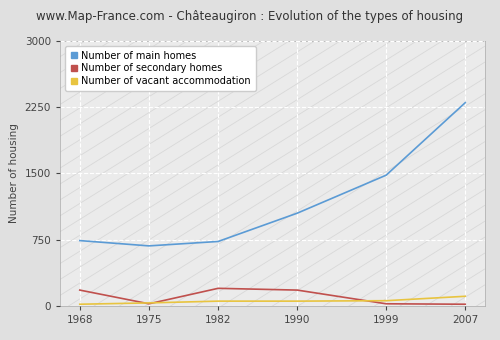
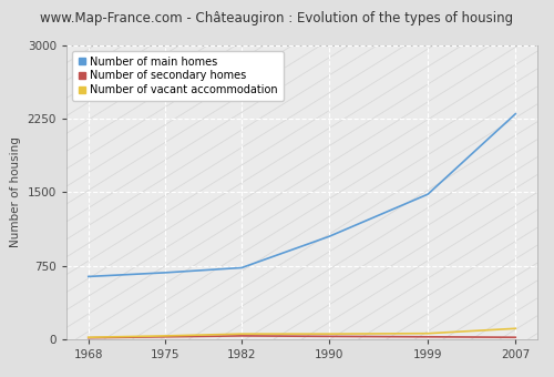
Number of main homes/1968: 740 -> 640
Number of secondary homes/1968: 180 -> 20
Number of secondary homes/1982: 200 -> 40
Number of secondary homes/1990: 180 -> 30
